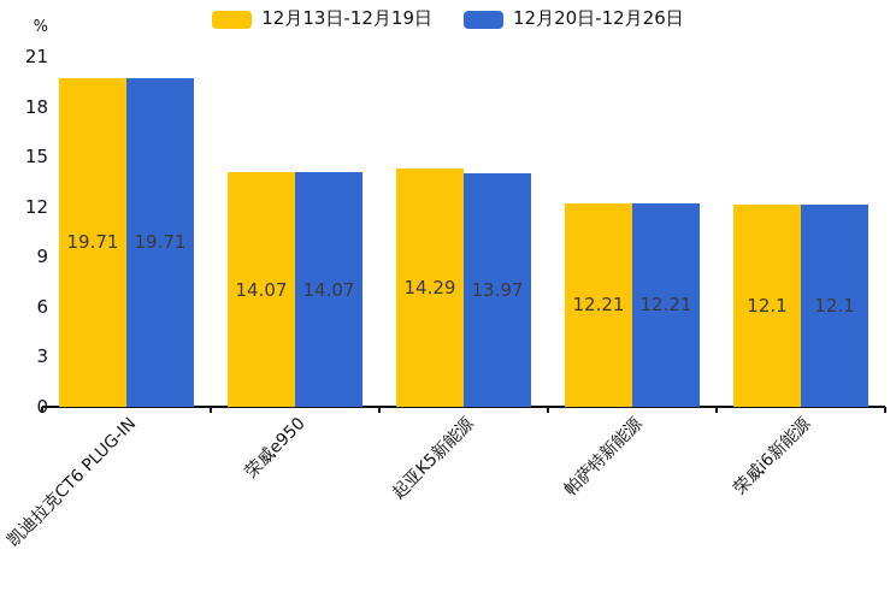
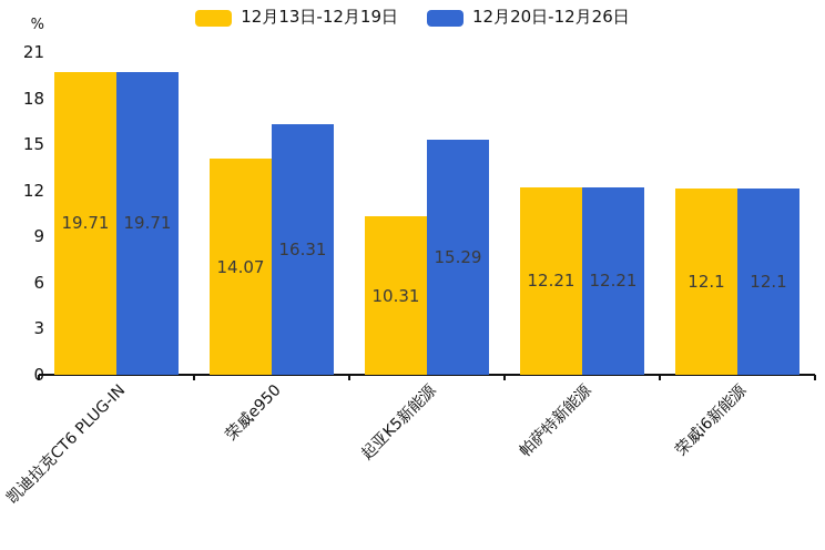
12月20日-12月26日/荣威e950: 14.07 -> 16.31
12月13日-12月19日/起亚K5新能源: 14.29 -> 10.31
12月20日-12月26日/起亚K5新能源: 13.97 -> 15.29
